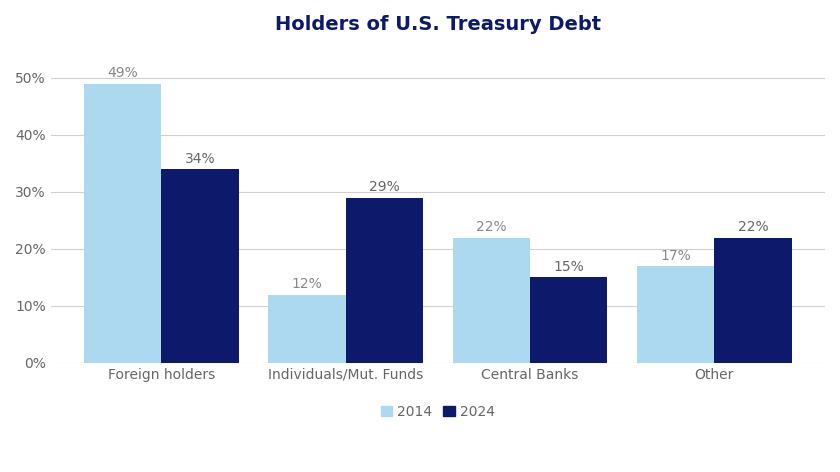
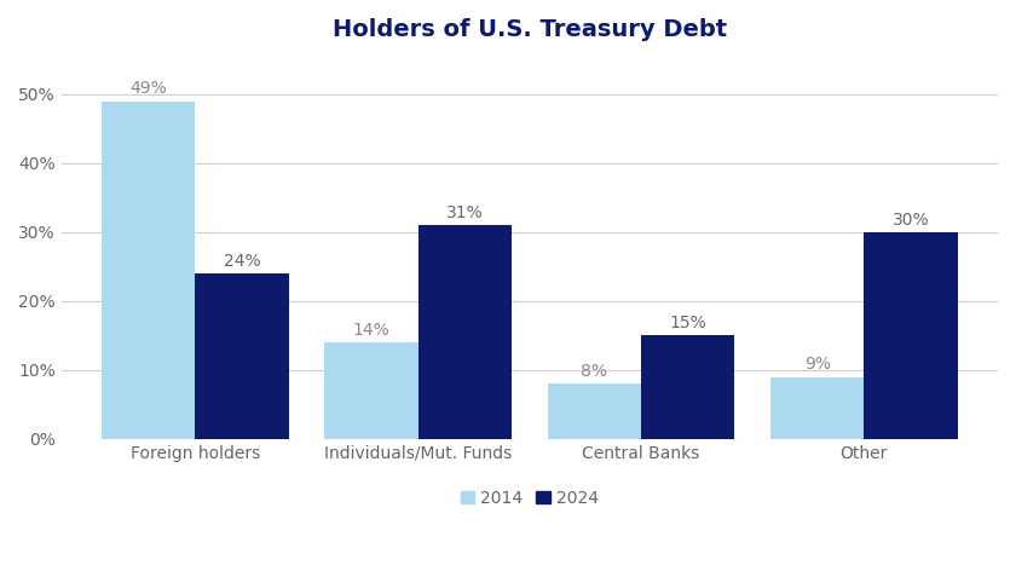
2024/Foreign holders: 34% -> 24%
2014/Individuals/Mut. Funds: 12% -> 14%
2024/Individuals/Mut. Funds: 29% -> 31%
2014/Central Banks: 22% -> 8%
2014/Other: 17% -> 9%
2024/Other: 22% -> 30%
